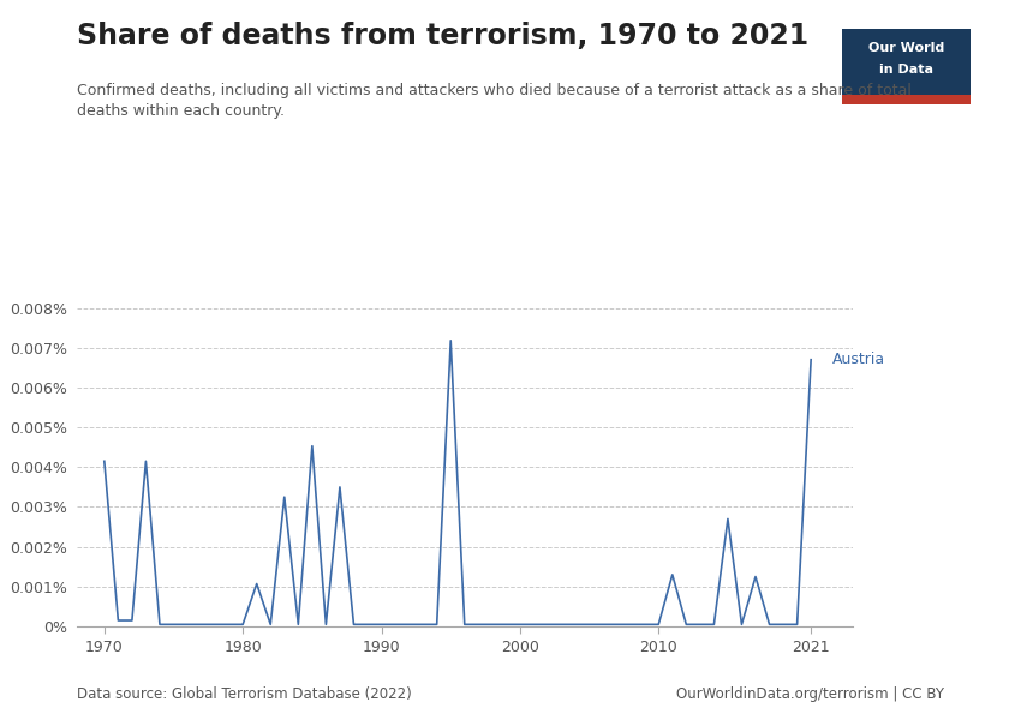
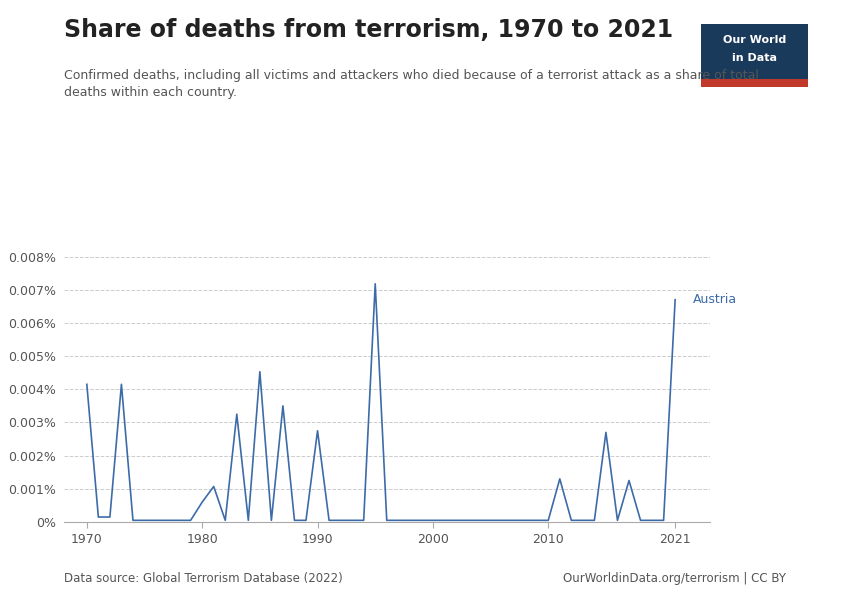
1980: 0.00005% -> 0.00060%
1990: 0.00005% -> 0.00275%
